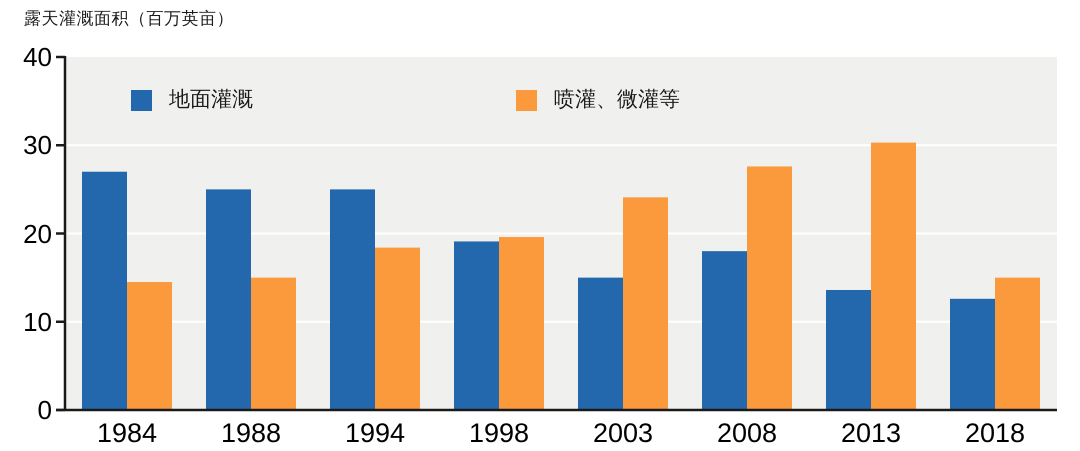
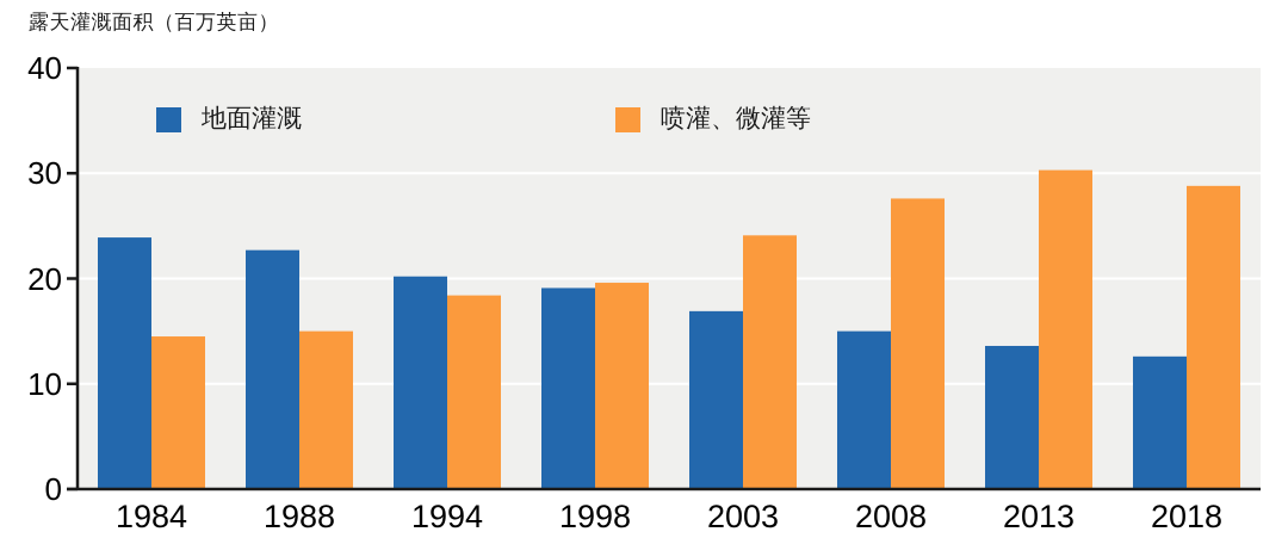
地面灌溉/1984: 27 -> 24
地面灌溉/1988: 25 -> 23
地面灌溉/1994: 25 -> 20
地面灌溉/2003: 15 -> 17
地面灌溉/2008: 18 -> 15
喷灌、微灌等/2018: 15 -> 29
